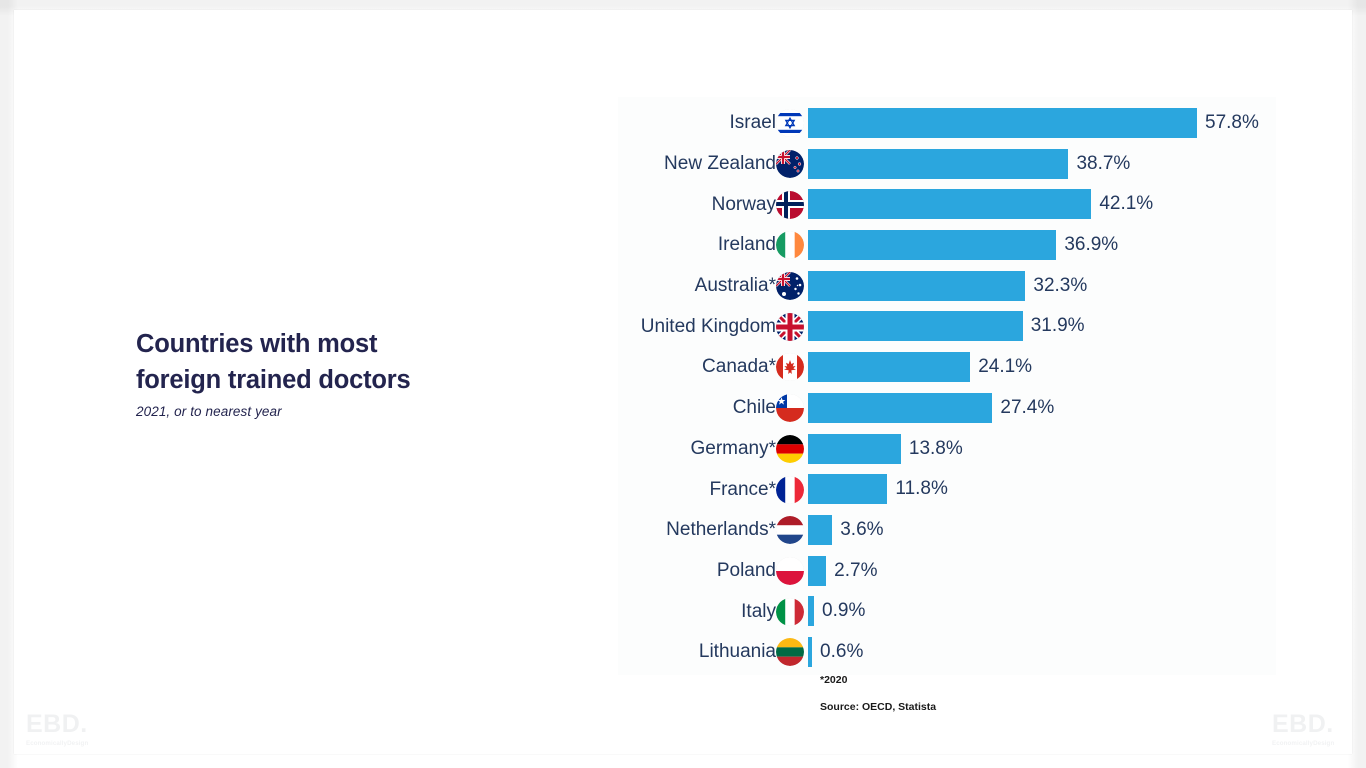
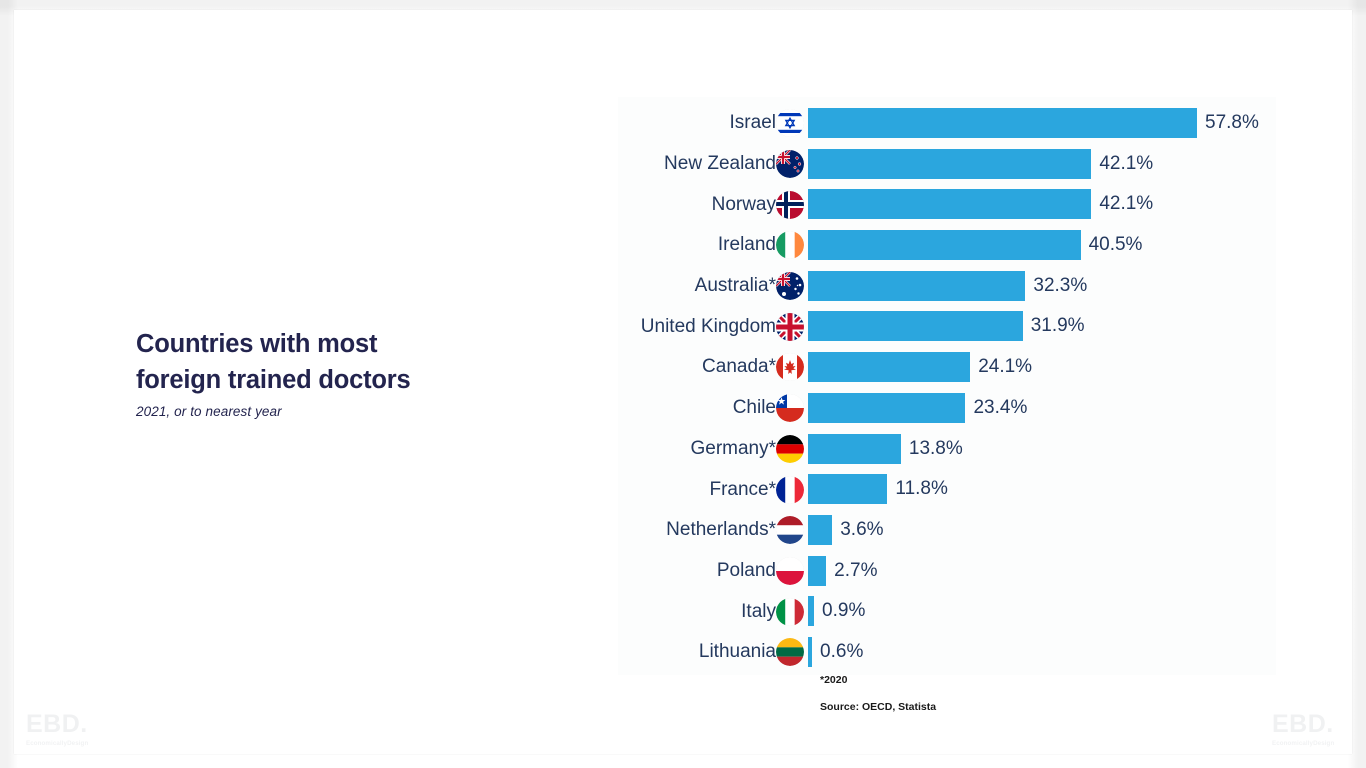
New Zealand: 38.7% -> 42.1%
Ireland: 36.9% -> 40.5%
Chile: 27.4% -> 23.4%
